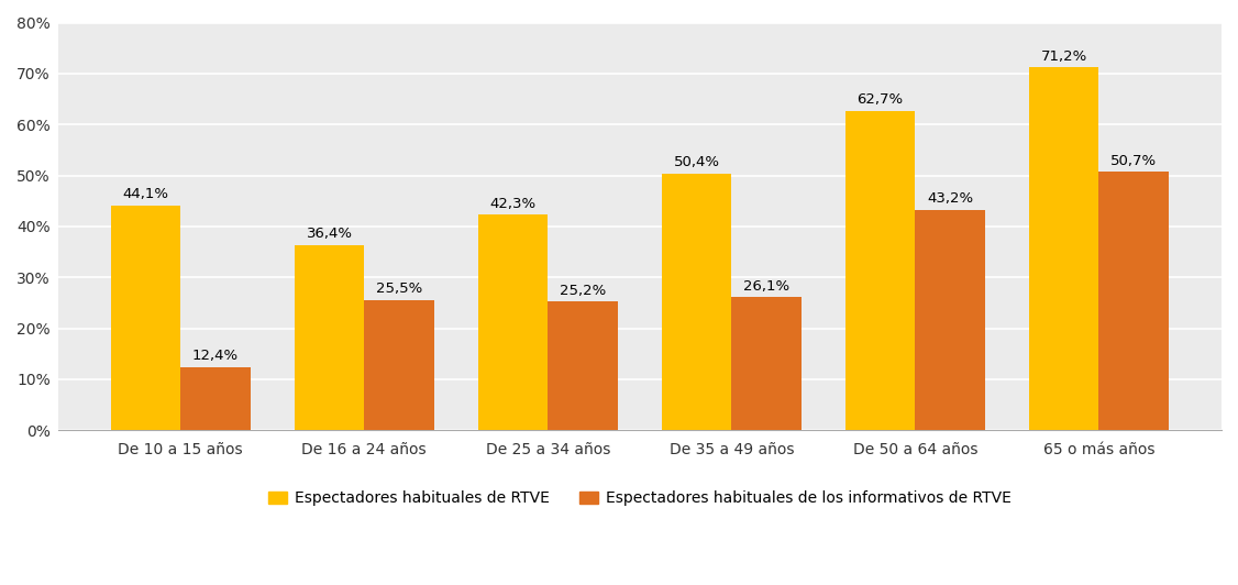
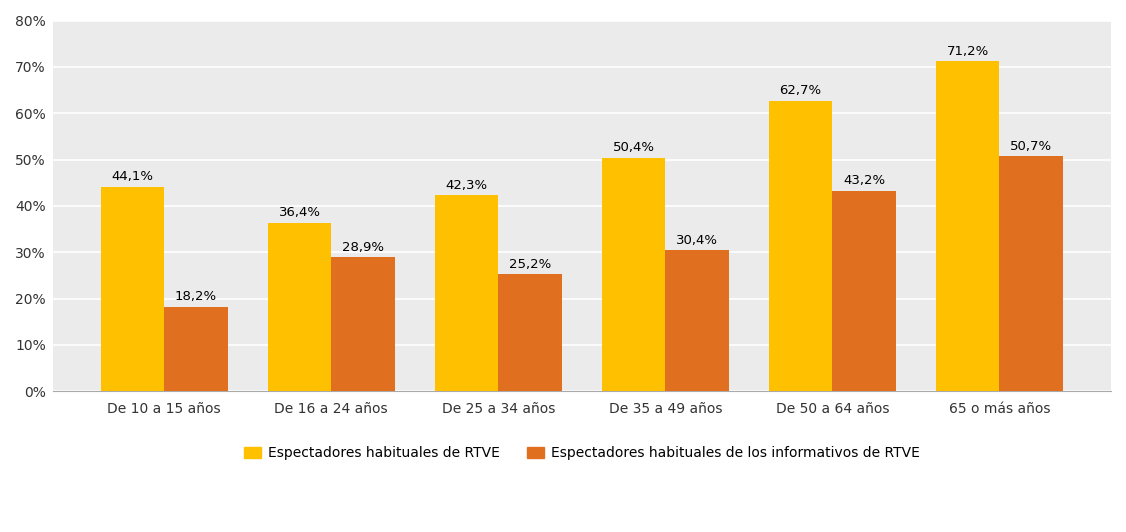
Espectadores habituales de los informativos de RTVE/De 10 a 15 años: 12,4% -> 18,2%
Espectadores habituales de los informativos de RTVE/De 16 a 24 años: 25,5% -> 28,9%
Espectadores habituales de los informativos de RTVE/De 35 a 49 años: 26,1% -> 30,4%
